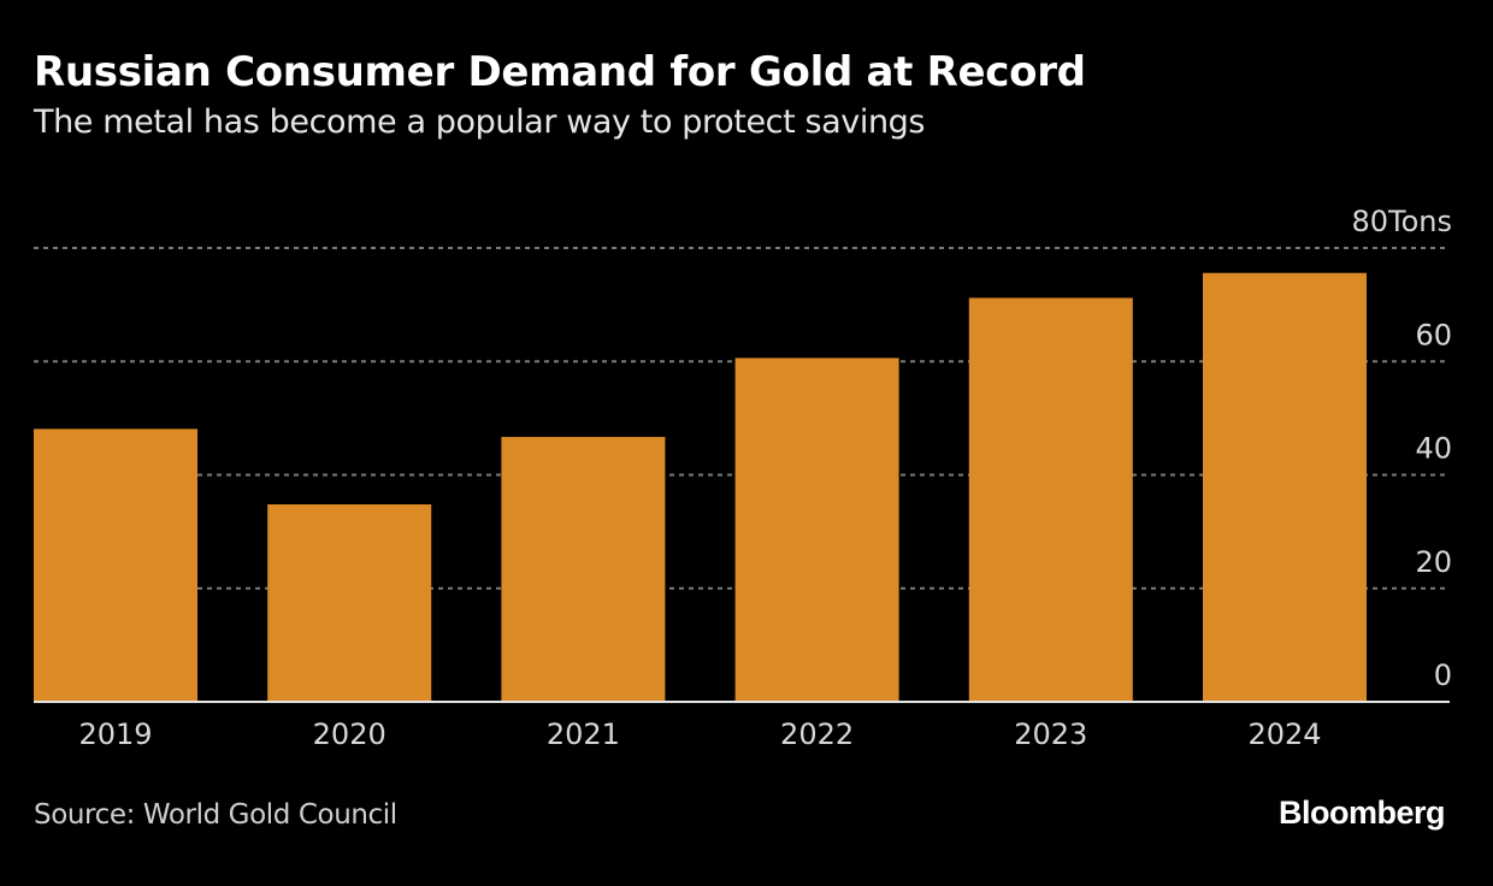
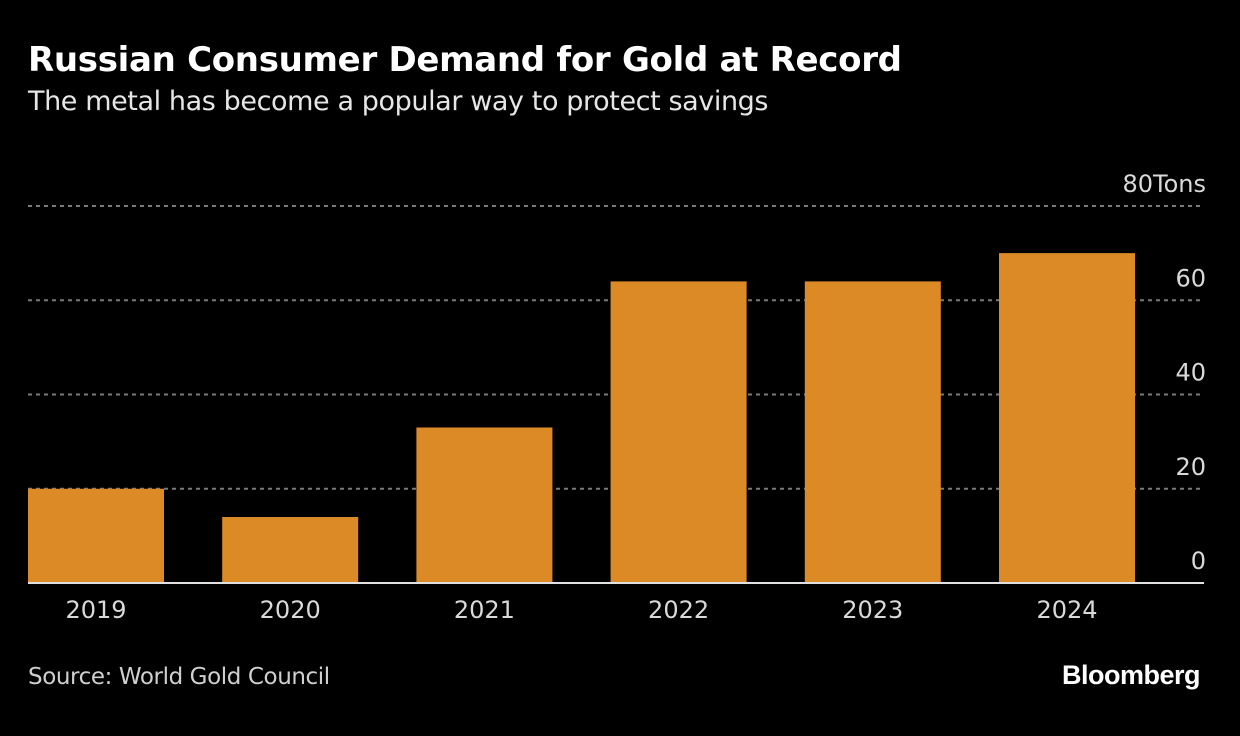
2019: 48 -> 20
2020: 35 -> 14
2021: 47 -> 33
2022: 61 -> 64
2023: 71 -> 64
2024: 76 -> 70
